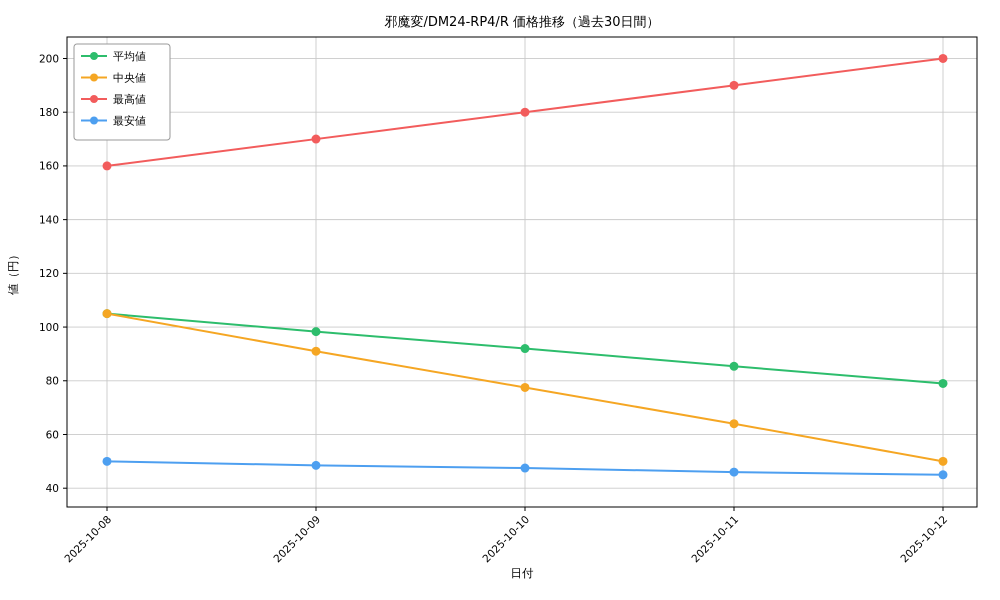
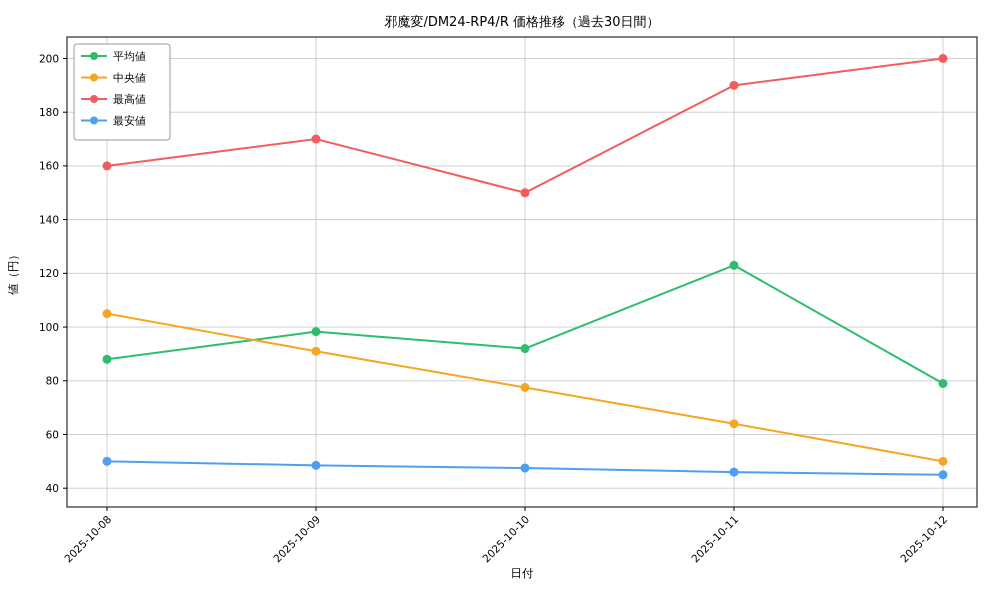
平均値/2025-10-08: 105 -> 88
最高値/2025-10-10: 180 -> 150
平均値/2025-10-11: 85 -> 123
